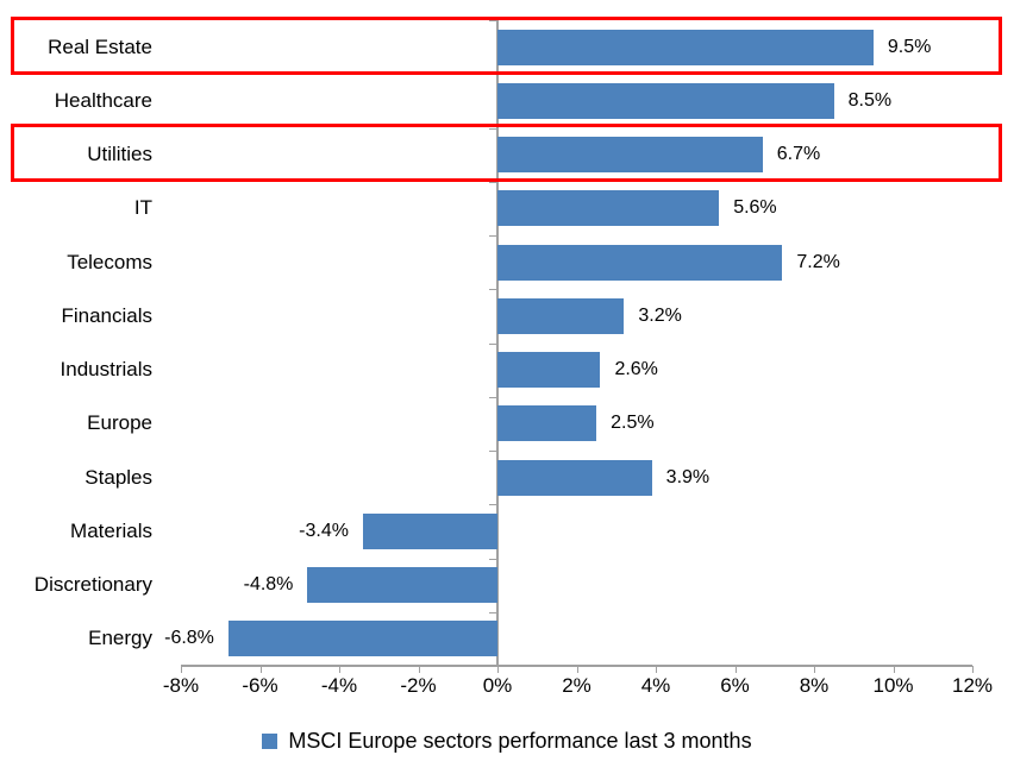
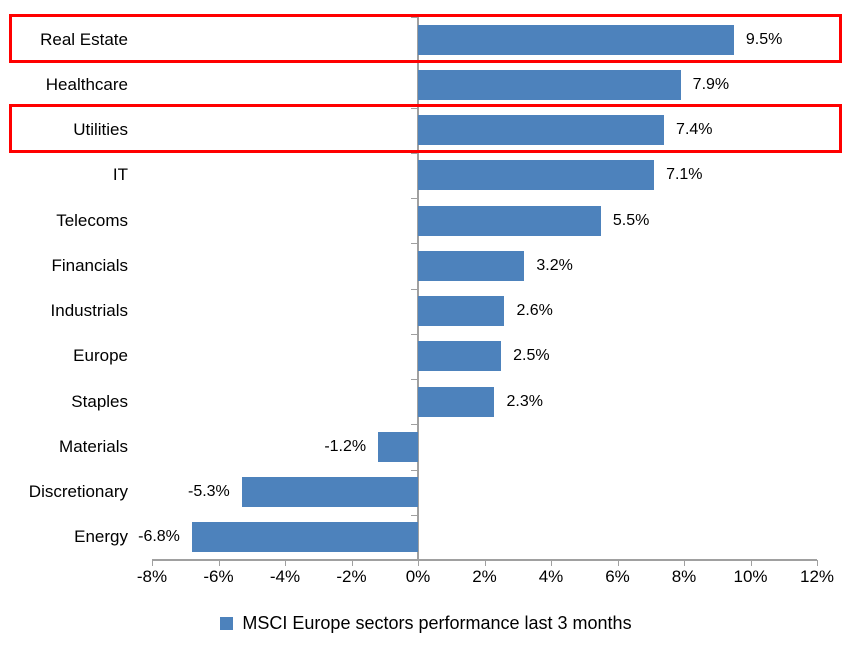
Healthcare: 8.5% -> 7.9%
Utilities: 6.7% -> 7.4%
IT: 5.6% -> 7.1%
Telecoms: 7.2% -> 5.5%
Staples: 3.9% -> 2.3%
Materials: -3.4% -> -1.2%
Discretionary: -4.8% -> -5.3%
